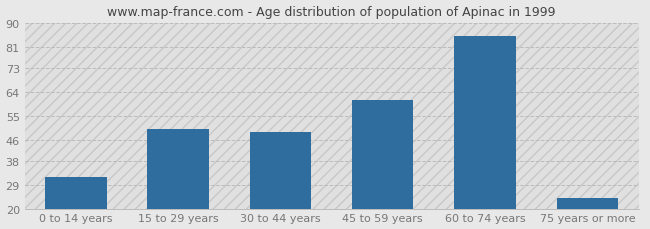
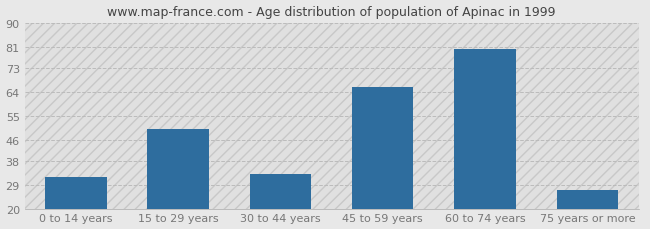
30 to 44 years: 49 -> 33
45 to 59 years: 61 -> 66
60 to 74 years: 85 -> 80
75 years or more: 24 -> 27
